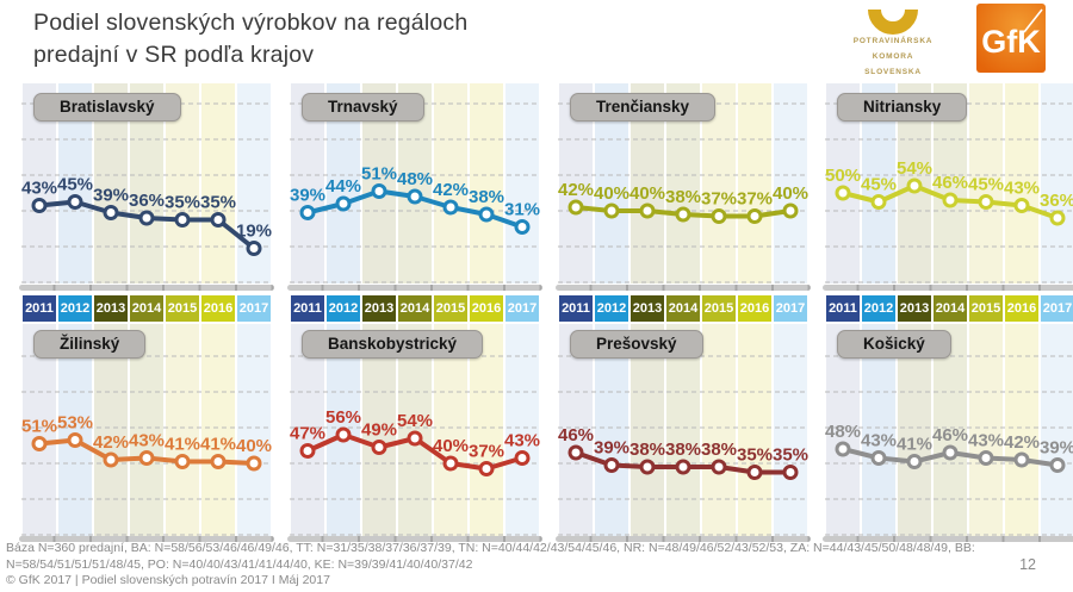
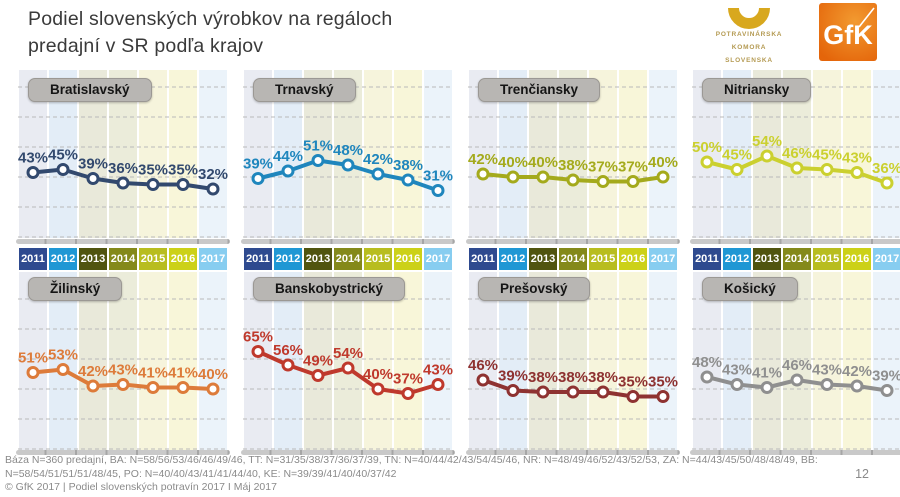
Banskobystrický/2011: 47% -> 65%
Bratislavský/2017: 19% -> 32%
